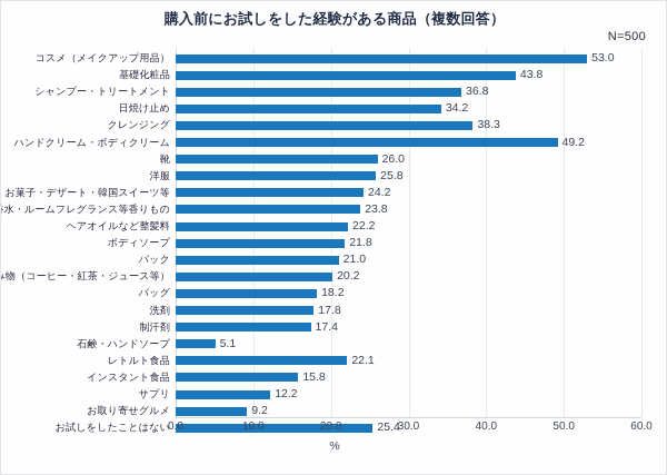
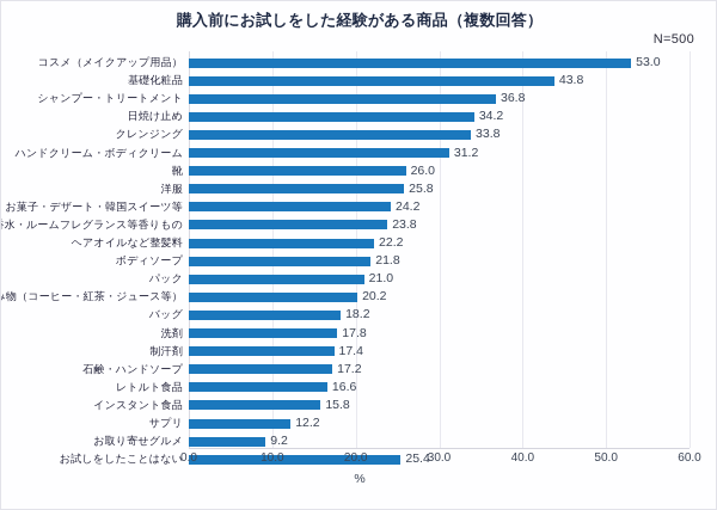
クレンジング: 38.3 -> 33.8
ハンドクリーム・ボディクリーム: 49.2 -> 31.2
石鹸・ハンドソープ: 5.1 -> 17.2
レトルト食品: 22.1 -> 16.6
